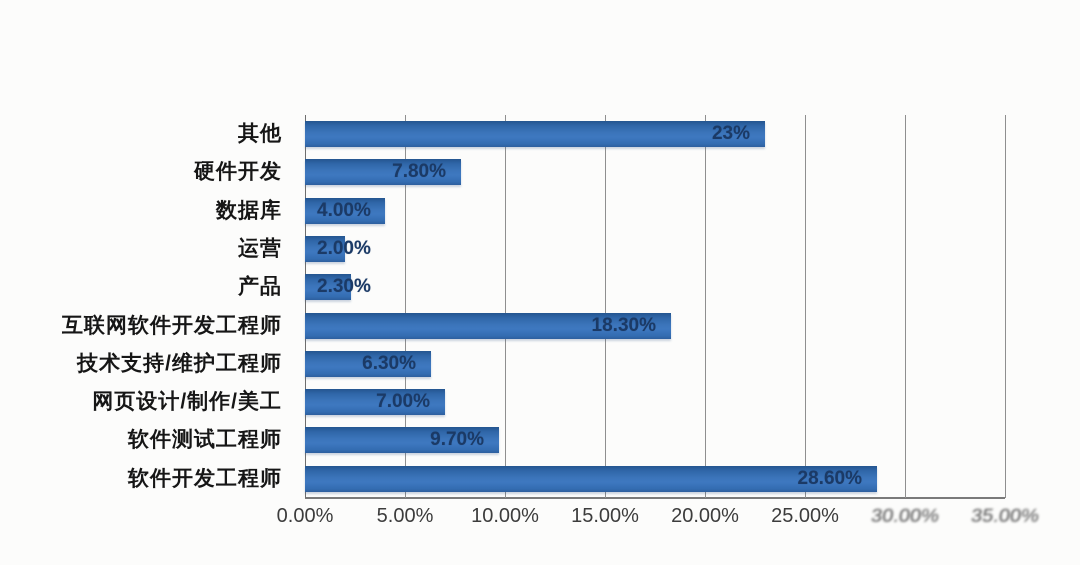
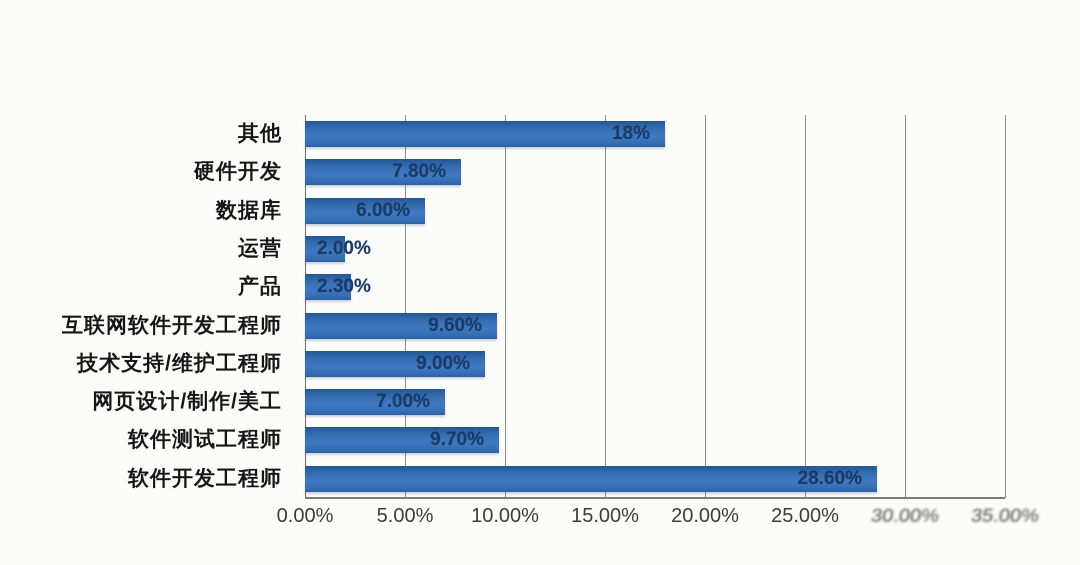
其他: 23% -> 18%
数据库: 4.00% -> 6.00%
互联网软件开发工程师: 18.30% -> 9.60%
技术支持/维护工程师: 6.30% -> 9.00%
